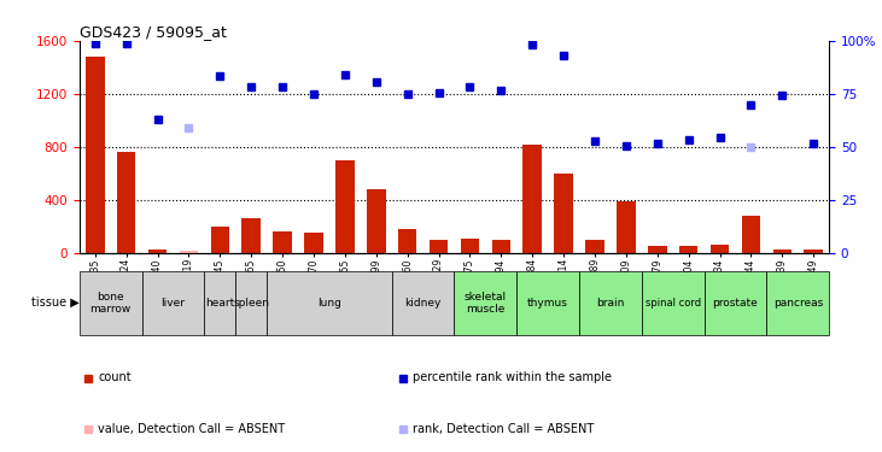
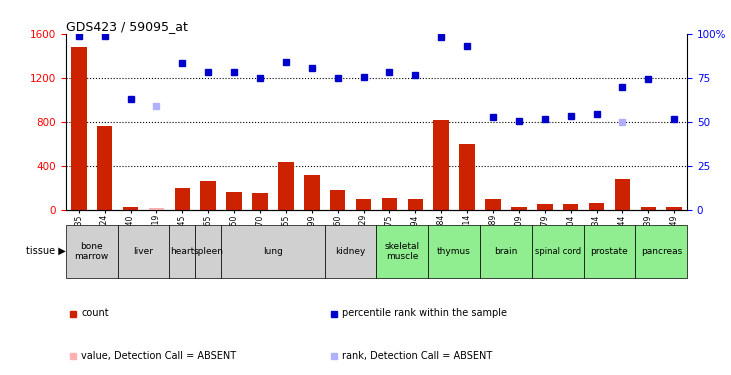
GSM12655: 700 -> 440
GSM12699: 480 -> 320
GSM12709: 390 -> 30
